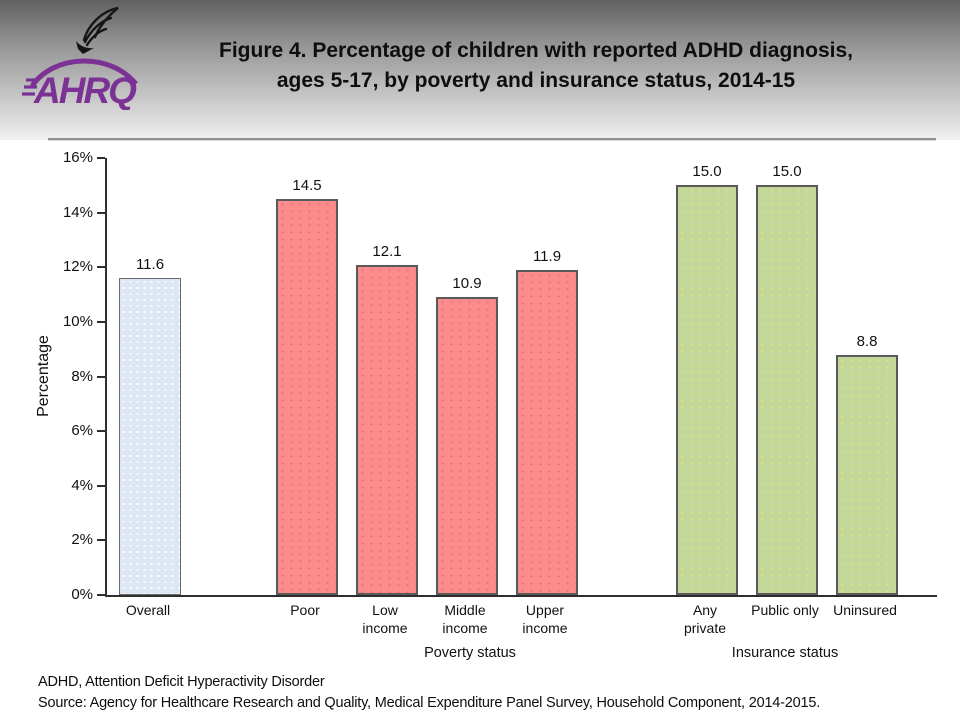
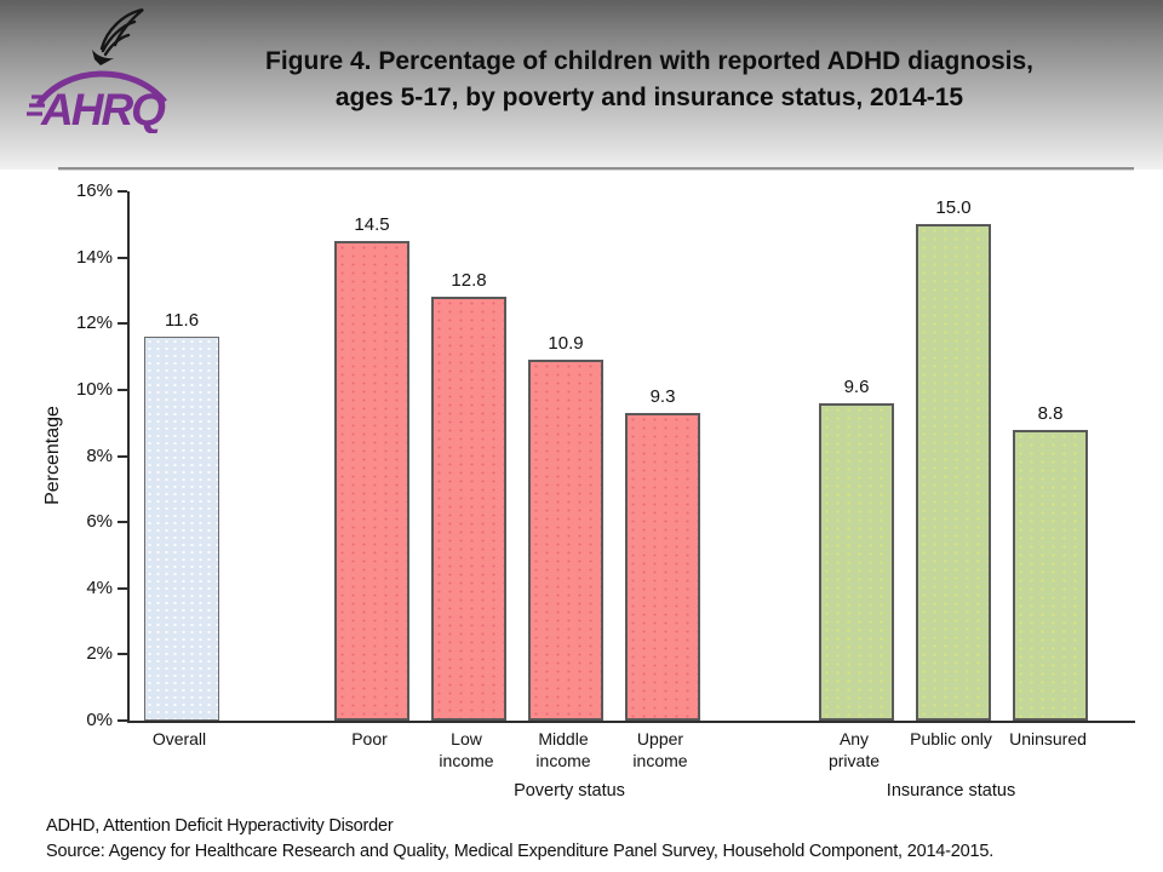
Low income: 12.1 -> 12.8
Upper income: 11.9 -> 9.3
Any private: 15.0 -> 9.6
